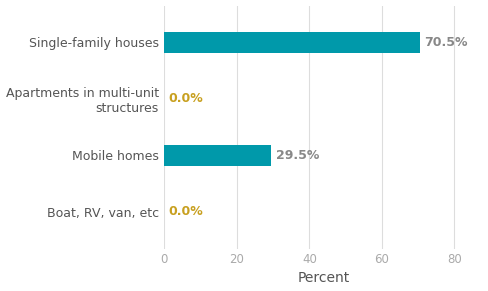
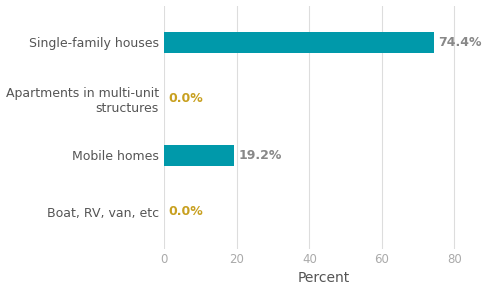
Single-family houses: 70.5% -> 74.4%
Mobile homes: 29.5% -> 19.2%
